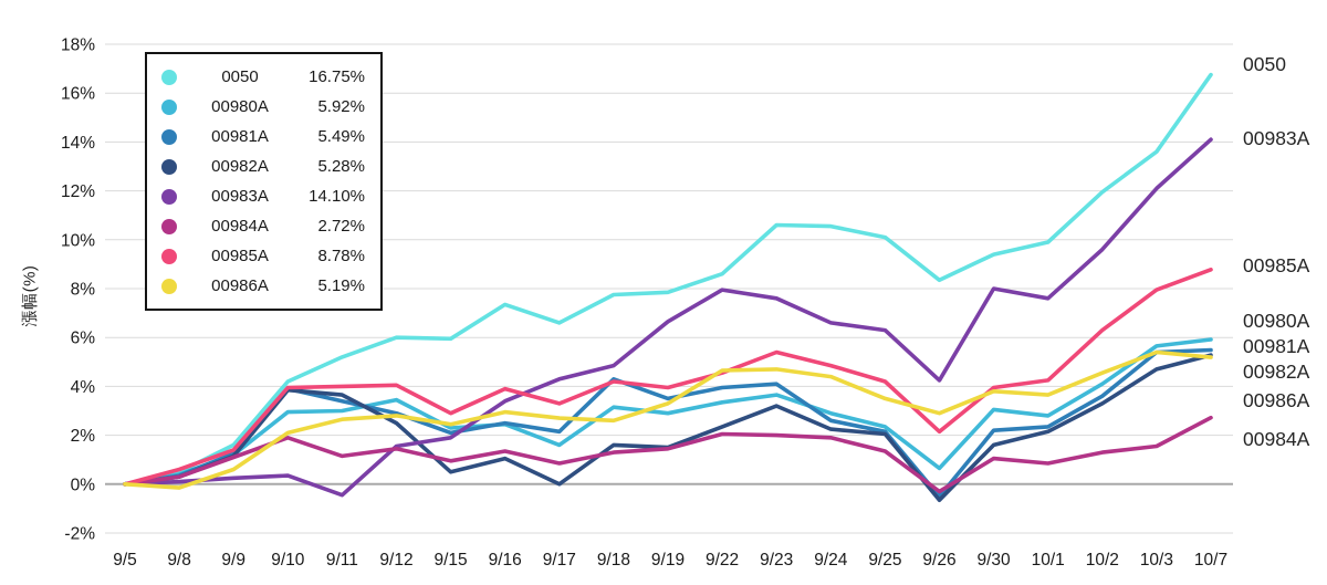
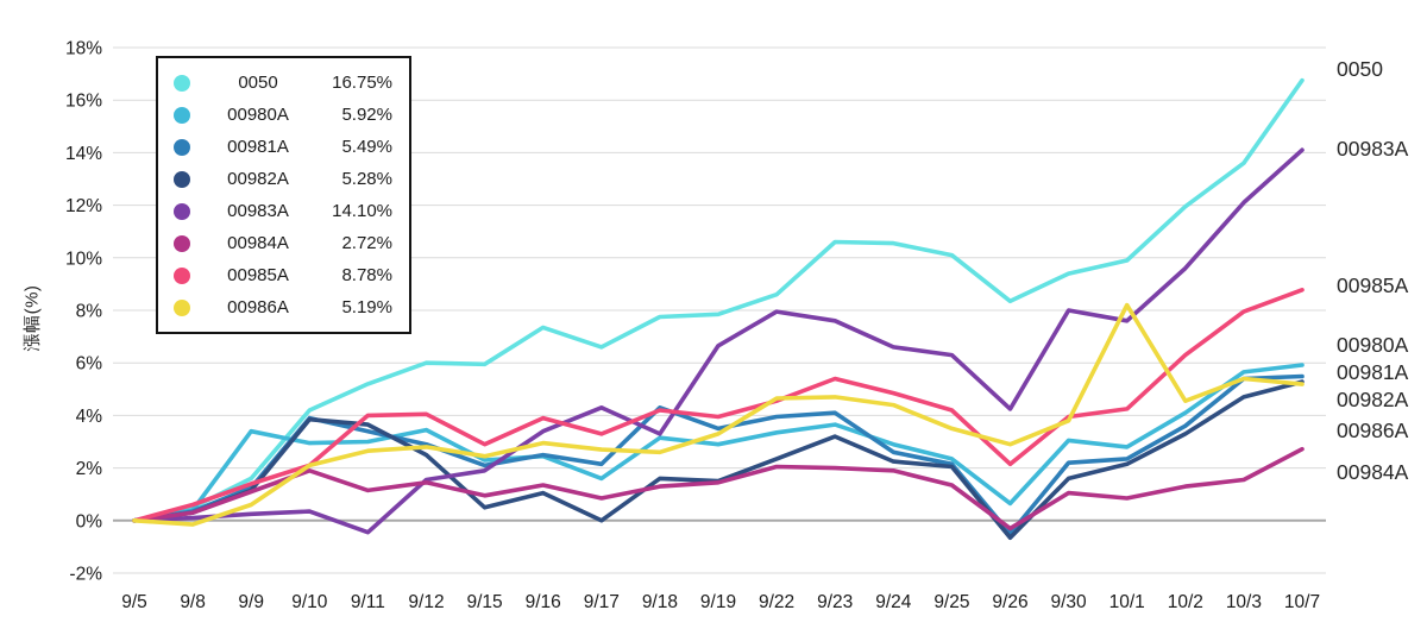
00980A/9/9: 1.2% -> 3.4%
00985A/9/10: 4.0% -> 2.1%
00983A/9/18: 4.8% -> 3.3%
00986A/10/1: 3.6% -> 8.2%
